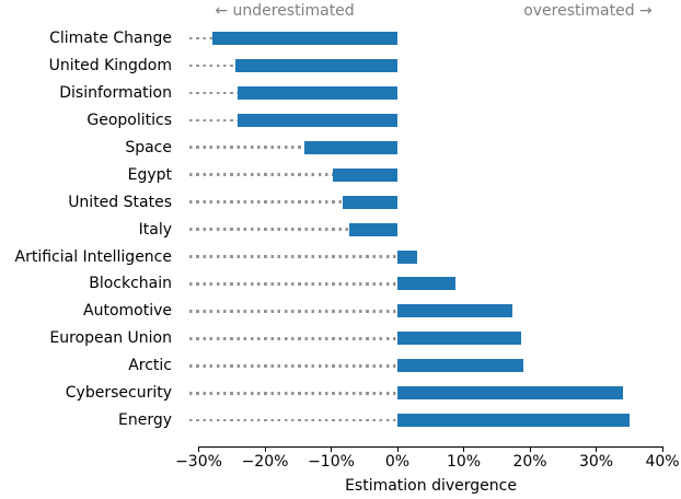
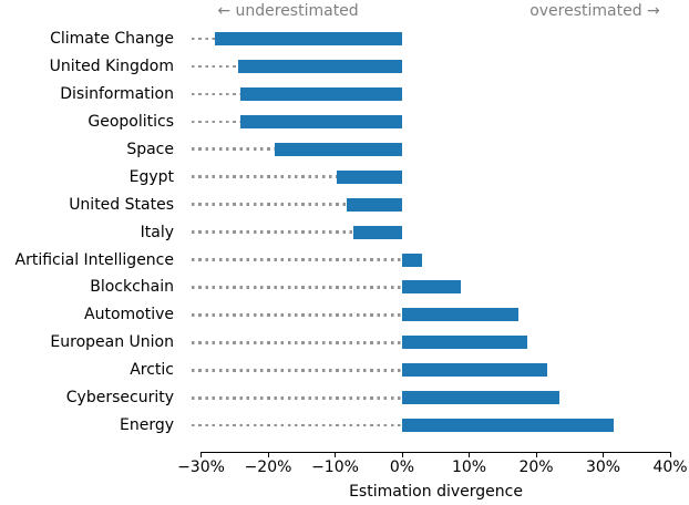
Space: -14% -> -19%
Arctic: 19% -> 22%
Cybersecurity: 34% -> 23%
Energy: 35% -> 32%
